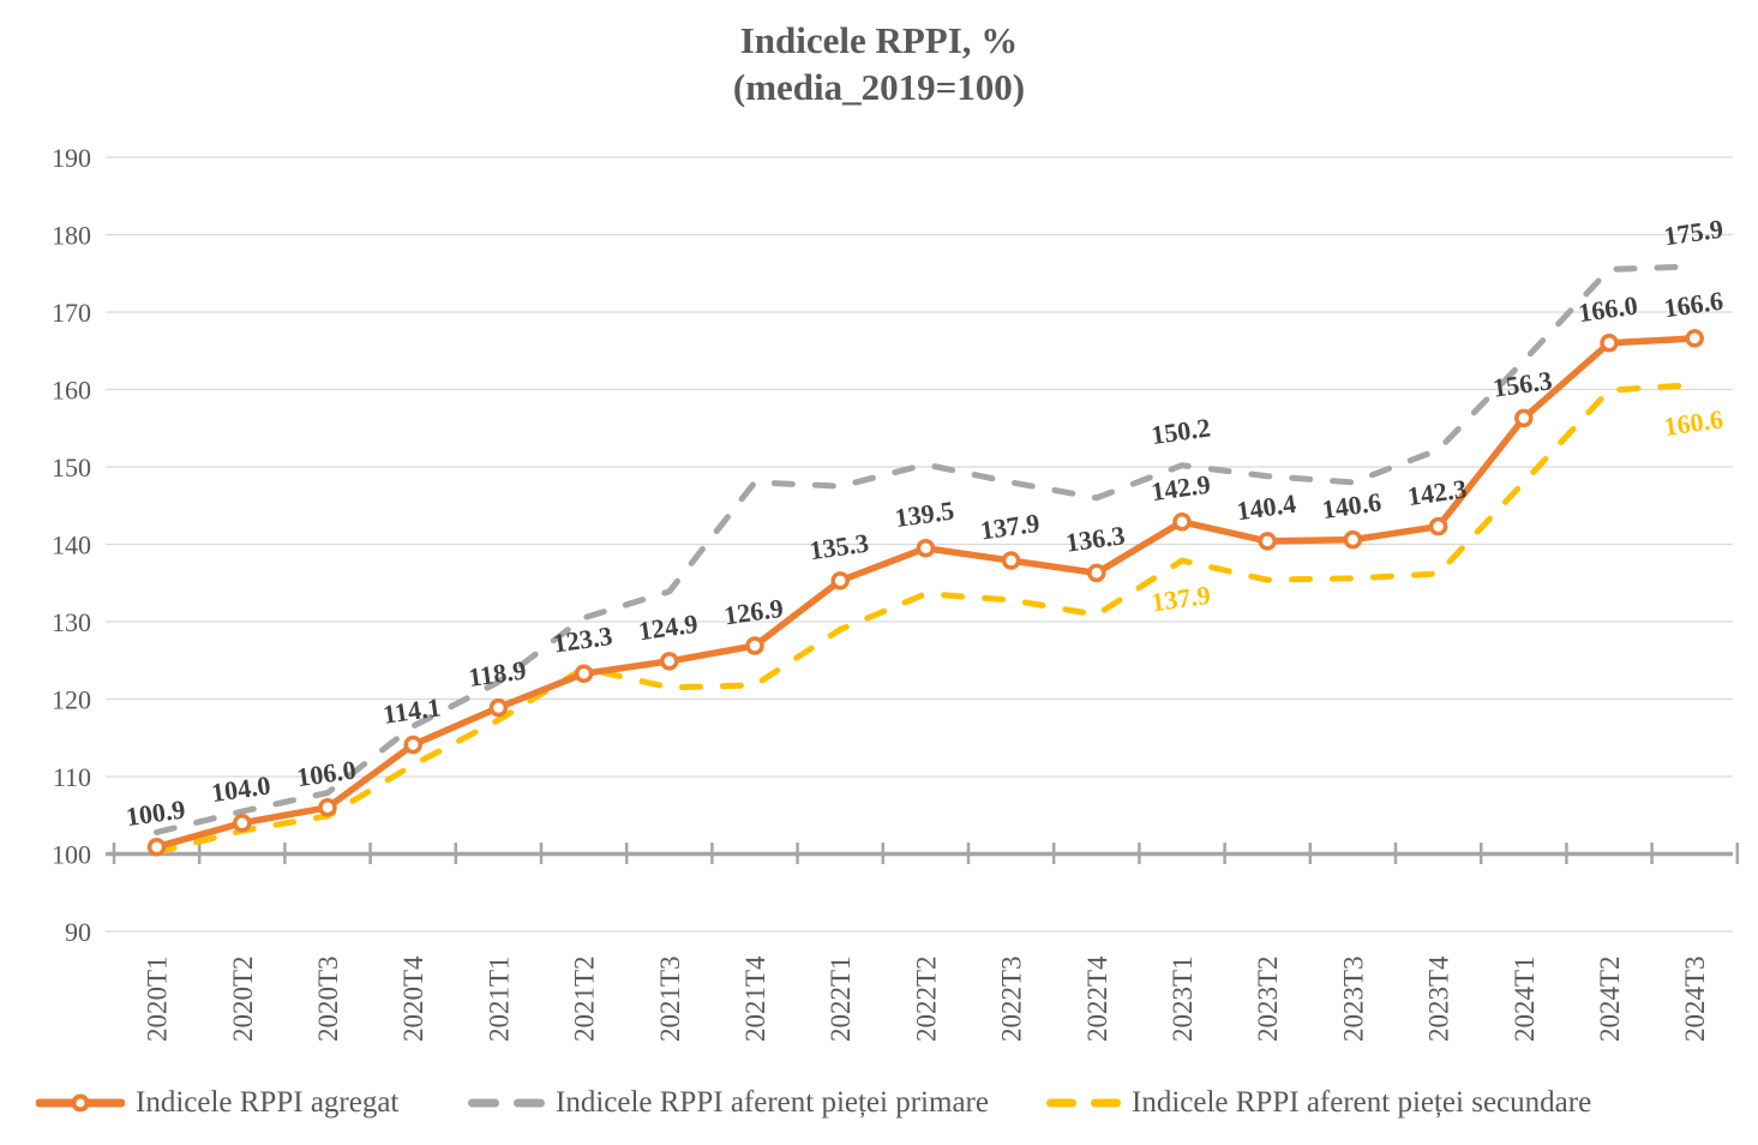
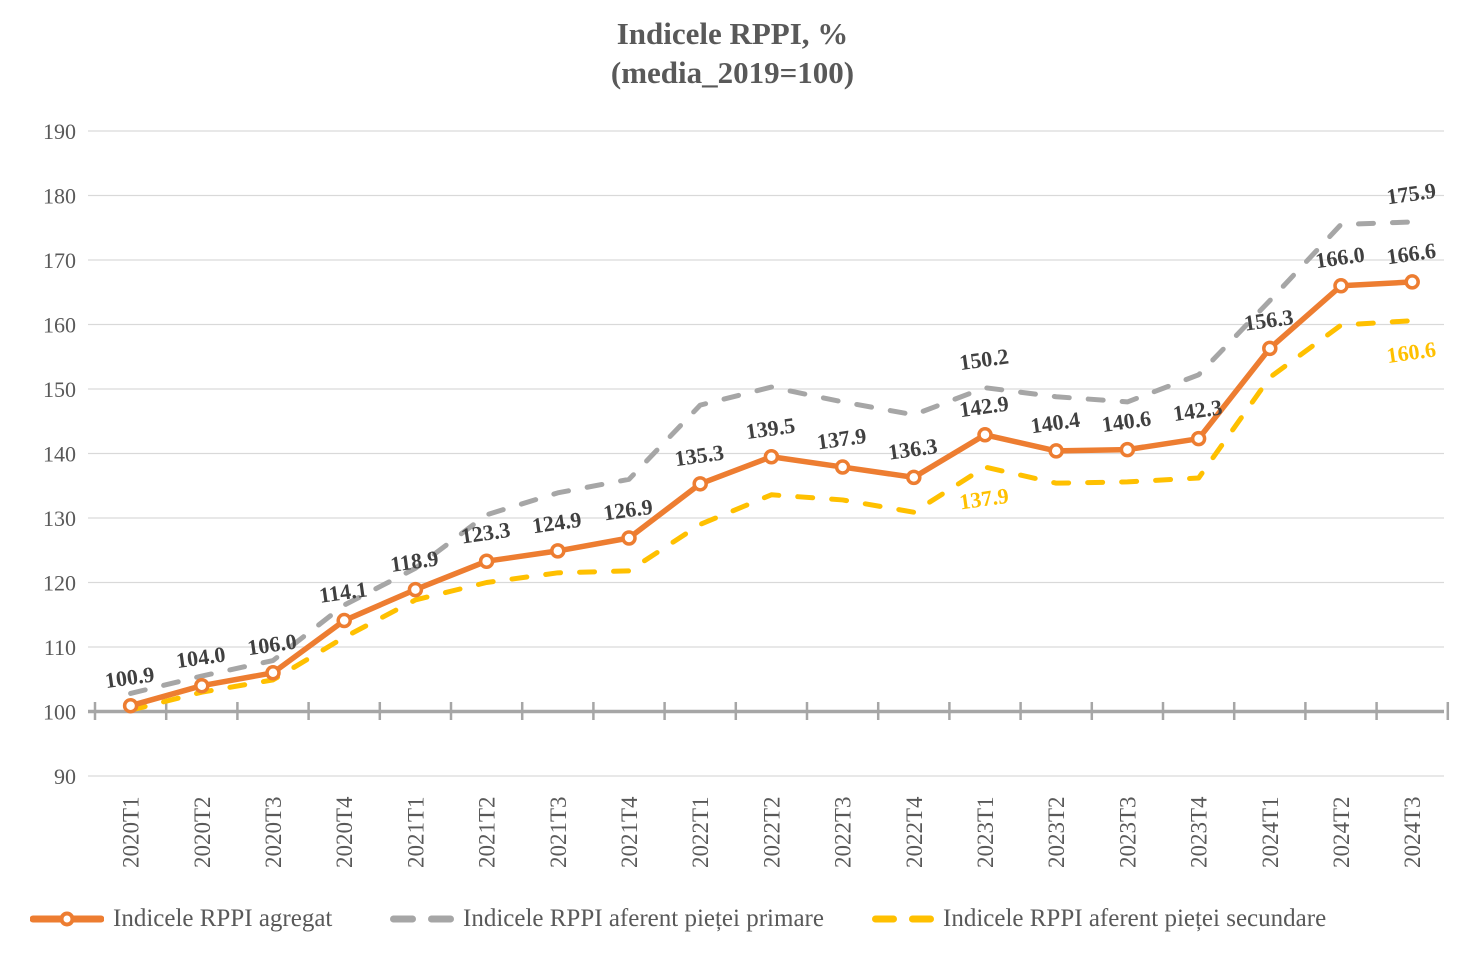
Indicele RPPI aferent pieței secundare/2021T2: 124 -> 120
Indicele RPPI aferent pieței primare/2021T4: 148 -> 136
Indicele RPPI aferent pieței secundare/2024T1: 148 -> 152
